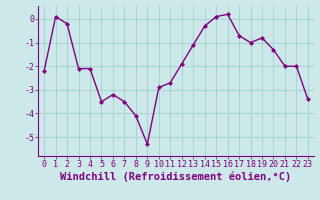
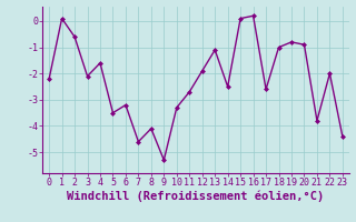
2: -0.2 -> -0.6
4: -2.1 -> -1.6
7: -3.5 -> -4.6
10: -2.9 -> -3.3
14: -0.3 -> -2.5
17: -0.7 -> -2.6
20: -1.3 -> -0.9
21: -2.0 -> -3.8
23: -3.4 -> -4.4
